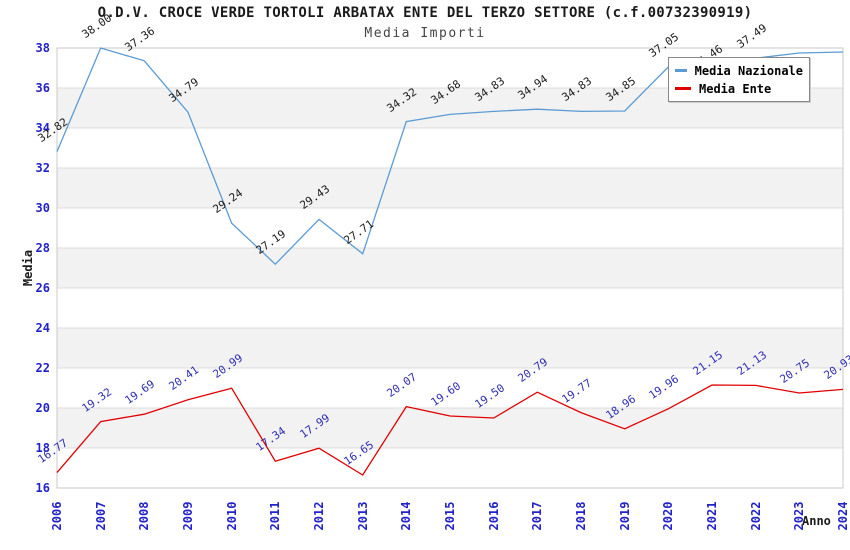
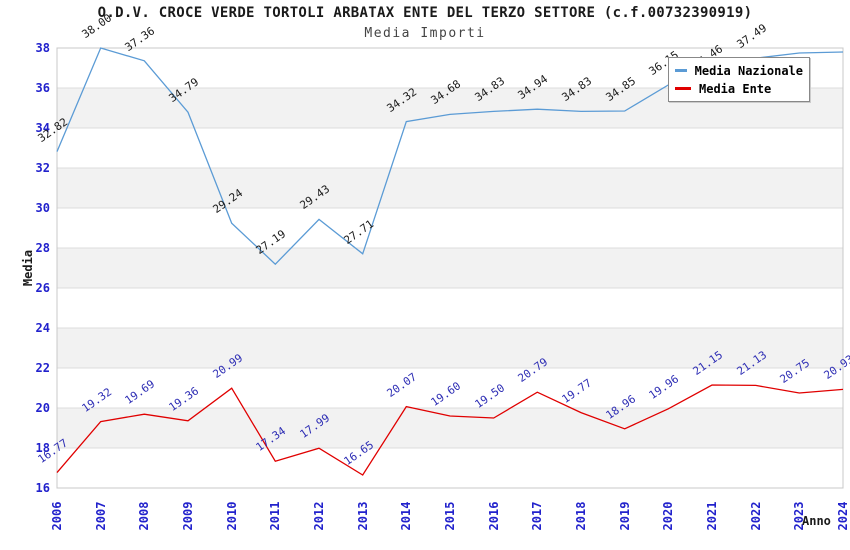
Media Ente/2009: 20.41 -> 19.36
Media Nazionale/2020: 37.05 -> 36.15
